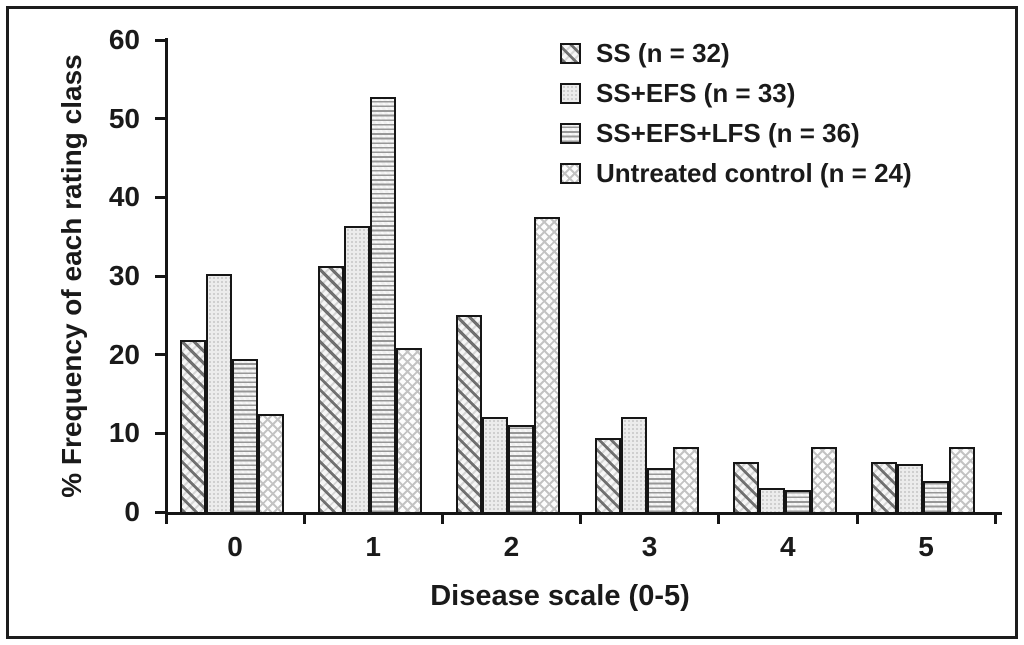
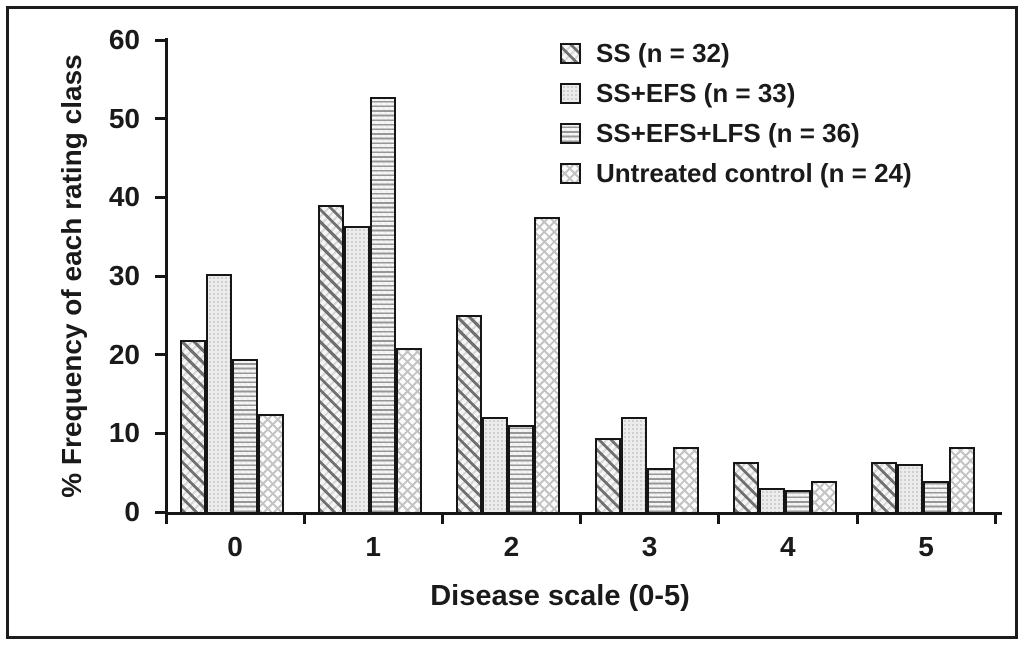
SS (n = 32)/1: 31 -> 39
Untreated control (n = 24)/4: 8 -> 4
